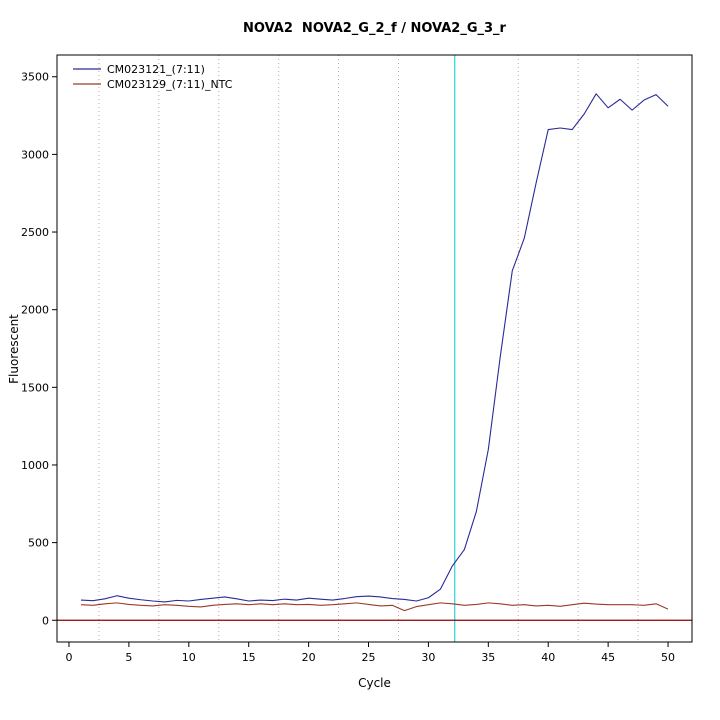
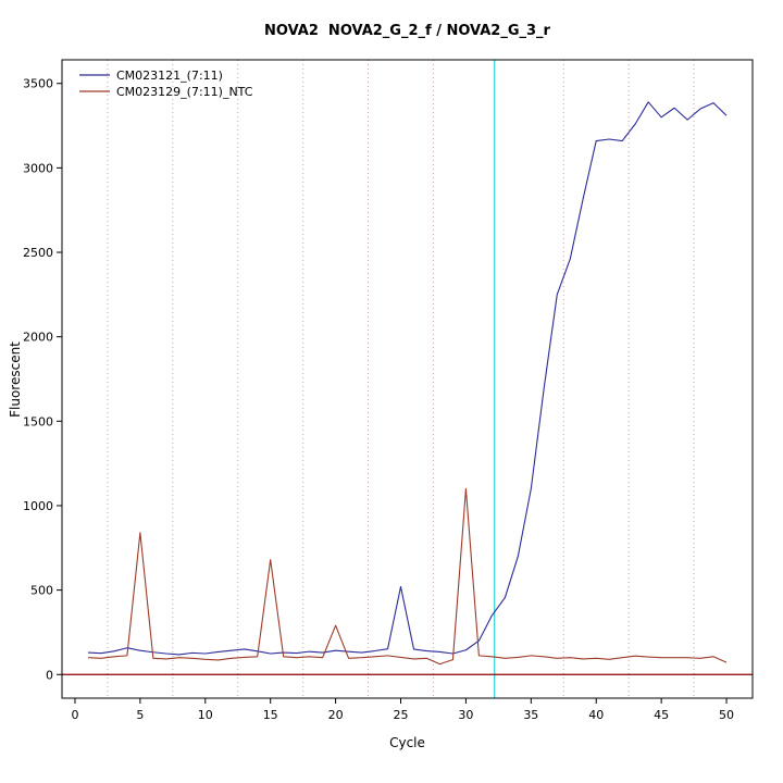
CM023129_(7:11)_NTC/5: 100 -> 840
CM023129_(7:11)_NTC/15: 100 -> 680
CM023129_(7:11)_NTC/20: 100 -> 290
CM023121_(7:11)/25: 160 -> 520
CM023129_(7:11)_NTC/30: 100 -> 1100
